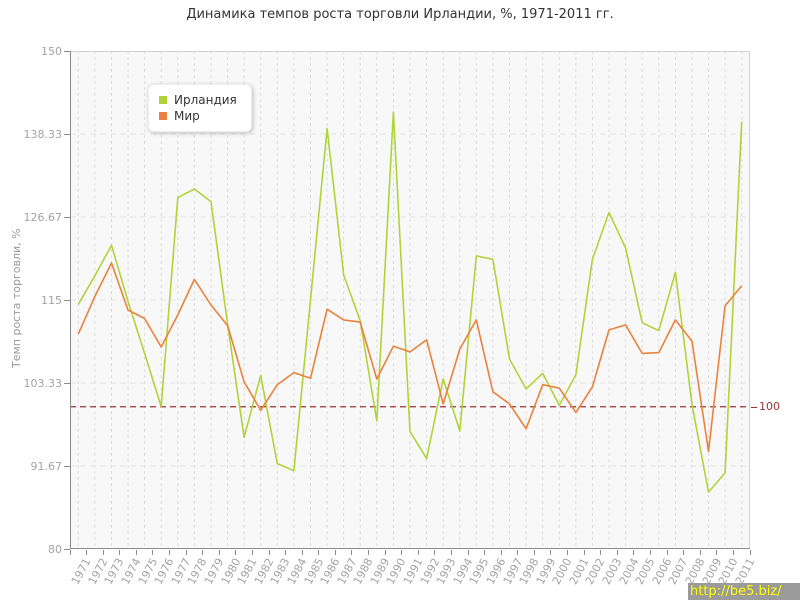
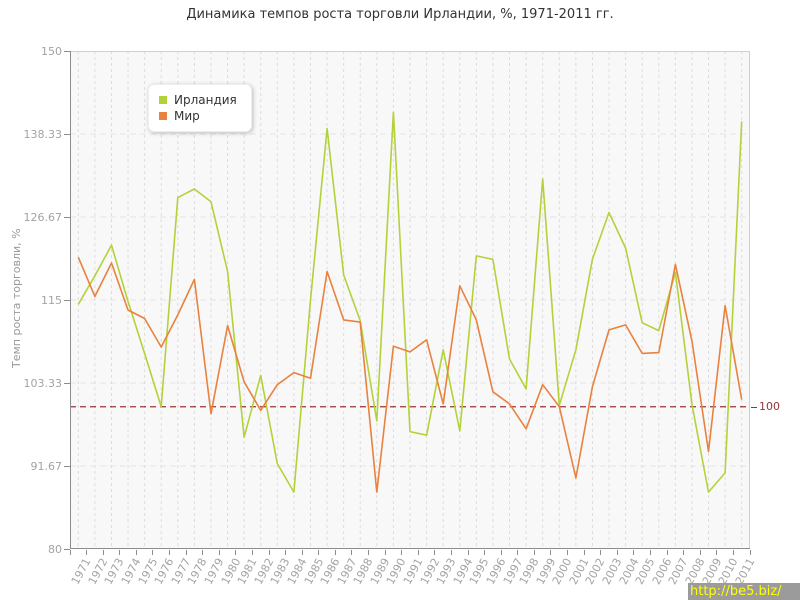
Мир/1971: 110 -> 121
Мир/1979: 114 -> 99
Ирландия/1980: 112 -> 119
Ирландия/1984: 91 -> 88
Мир/1986: 114 -> 119
Мир/1989: 104 -> 88
Ирландия/1992: 93 -> 96
Ирландия/1993: 104 -> 108
Мир/1994: 108 -> 117
Ирландия/1999: 105 -> 132
Мир/2000: 103 -> 100
Ирландия/2001: 104 -> 108
Мир/2001: 99 -> 90
Мир/2007: 112 -> 120
Мир/2011: 117 -> 101
